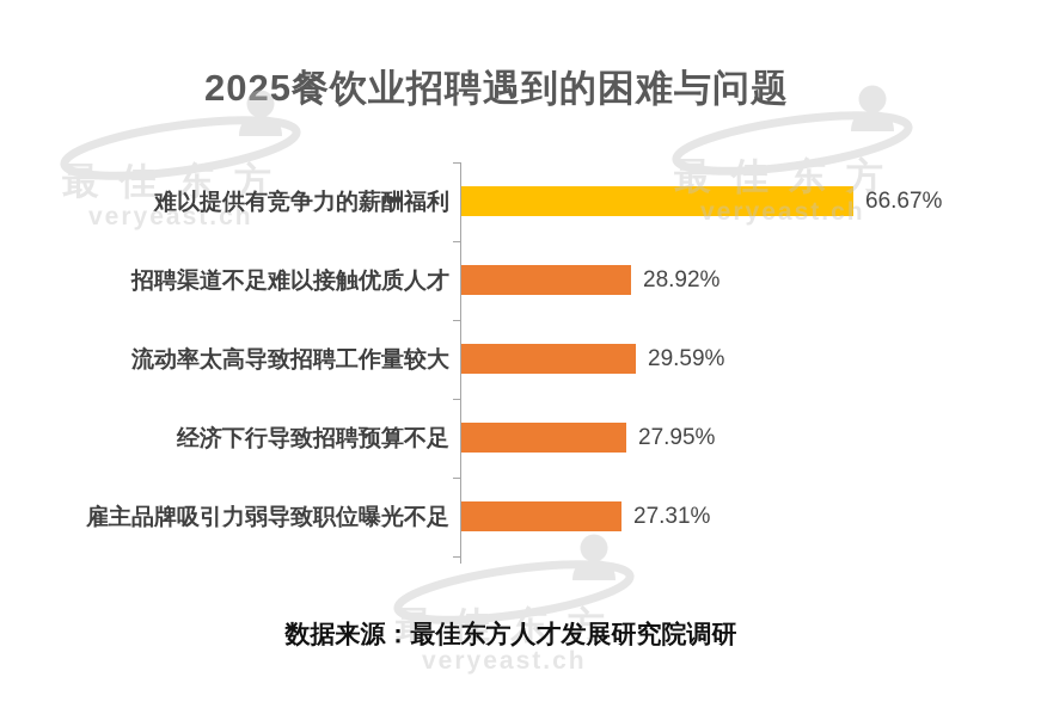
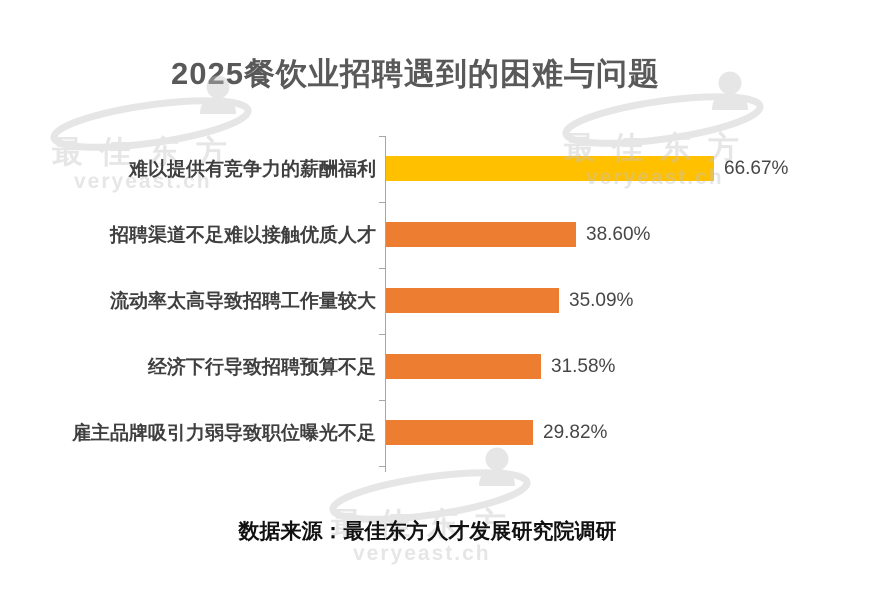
招聘渠道不足难以接触优质人才: 28.92% -> 38.60%
流动率太高导致招聘工作量较大: 29.59% -> 35.09%
经济下行导致招聘预算不足: 27.95% -> 31.58%
雇主品牌吸引力弱导致职位曝光不足: 27.31% -> 29.82%
